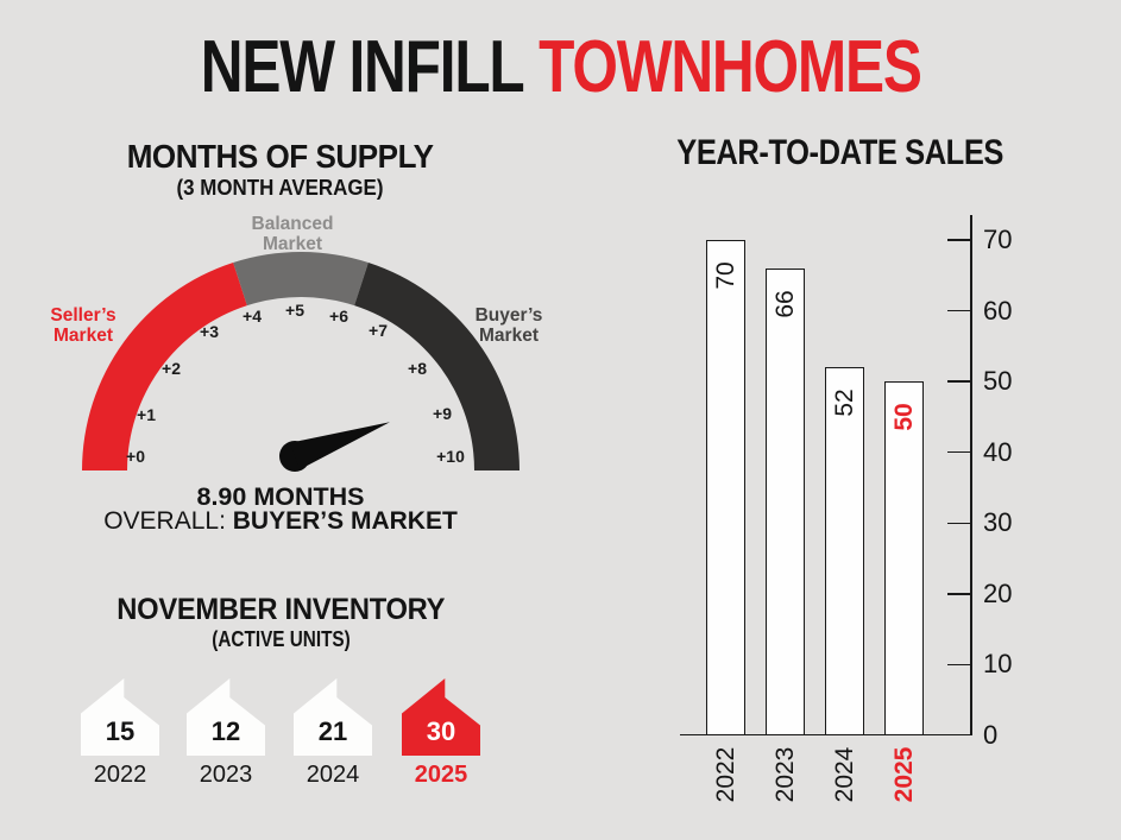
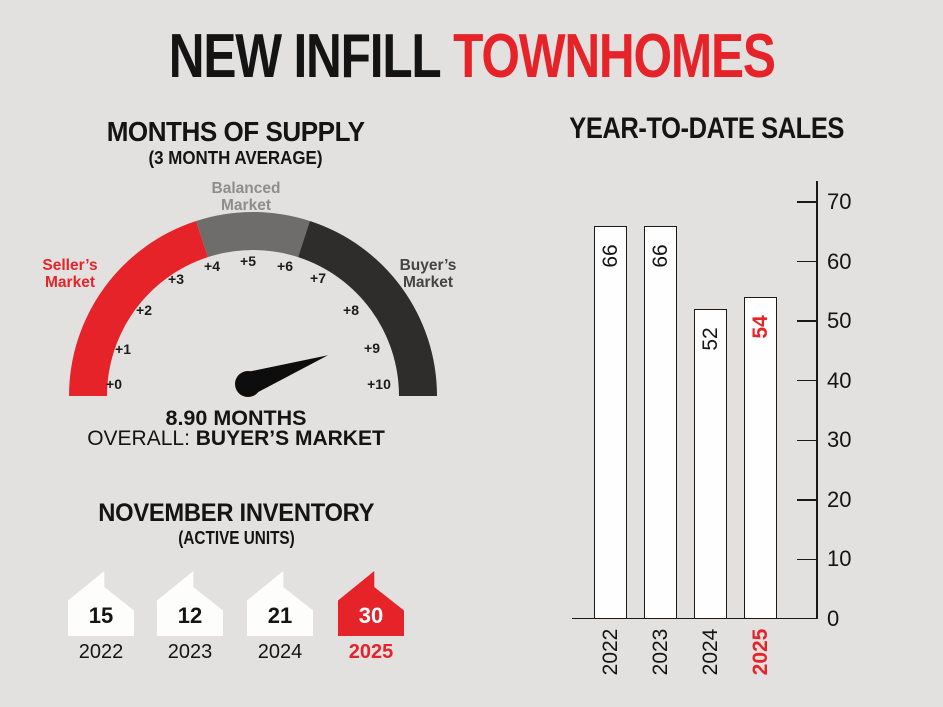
YEAR-TO-DATE SALES/2022: 70 -> 66
YEAR-TO-DATE SALES/2025: 50 -> 54
